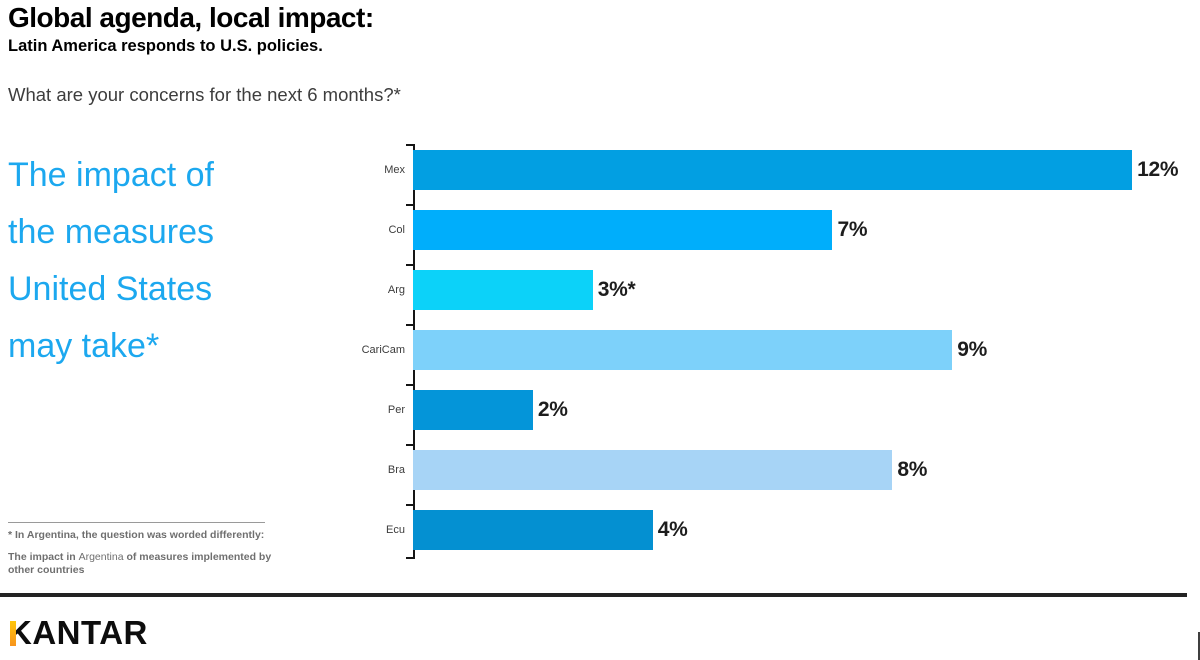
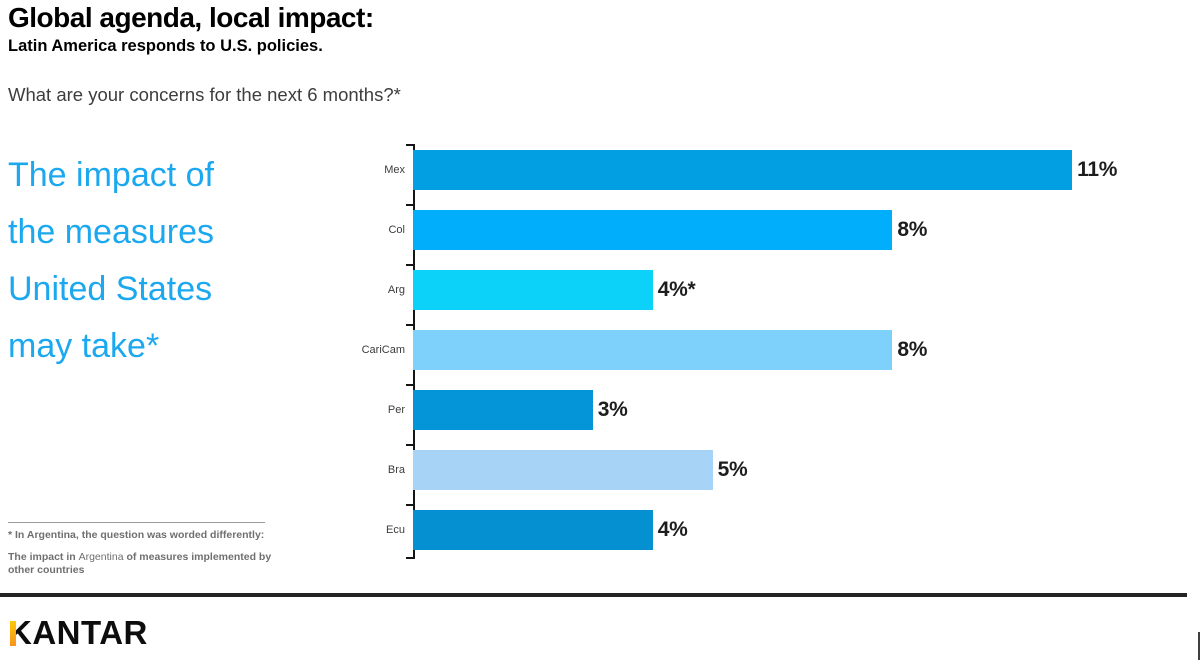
Mex: 12% -> 11%
Col: 7% -> 8%
Arg: 3 -> 4
CariCam: 9% -> 8%
Per: 2% -> 3%
Bra: 8% -> 5%
